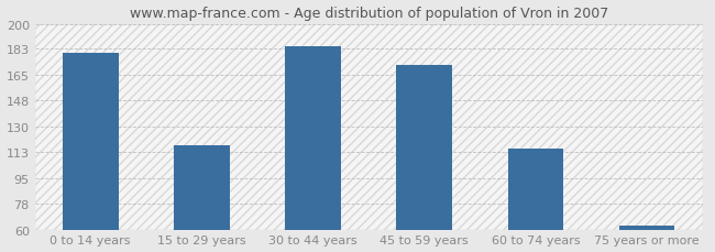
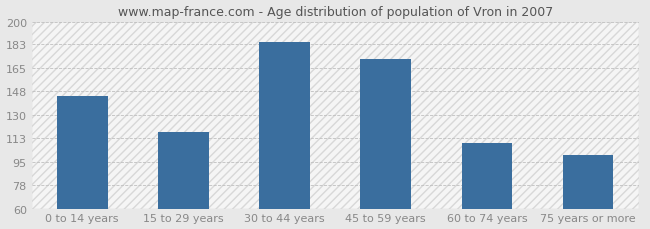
0 to 14 years: 180 -> 144
60 to 74 years: 115 -> 109
75 years or more: 63 -> 100
